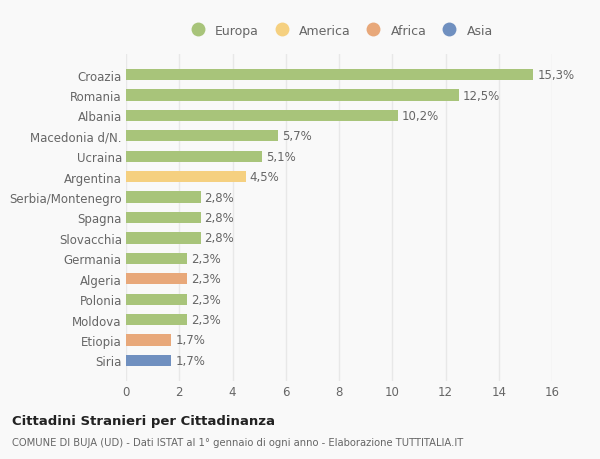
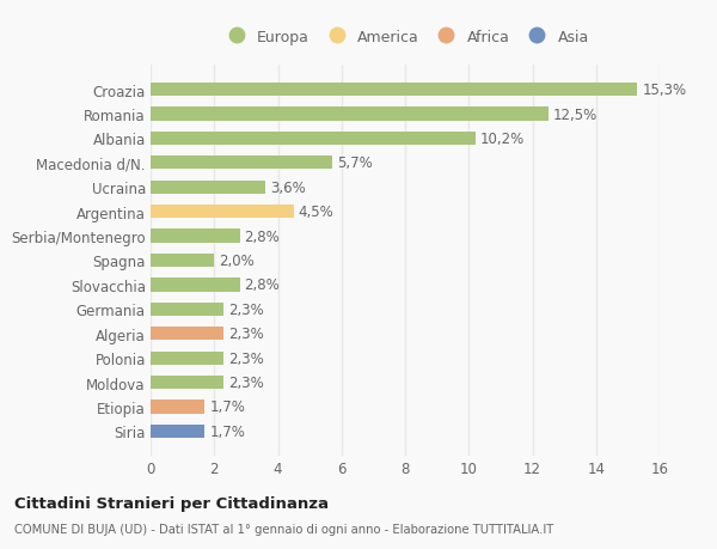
Ucraina: 5,1% -> 3,6%
Spagna: 2,8% -> 2,0%
